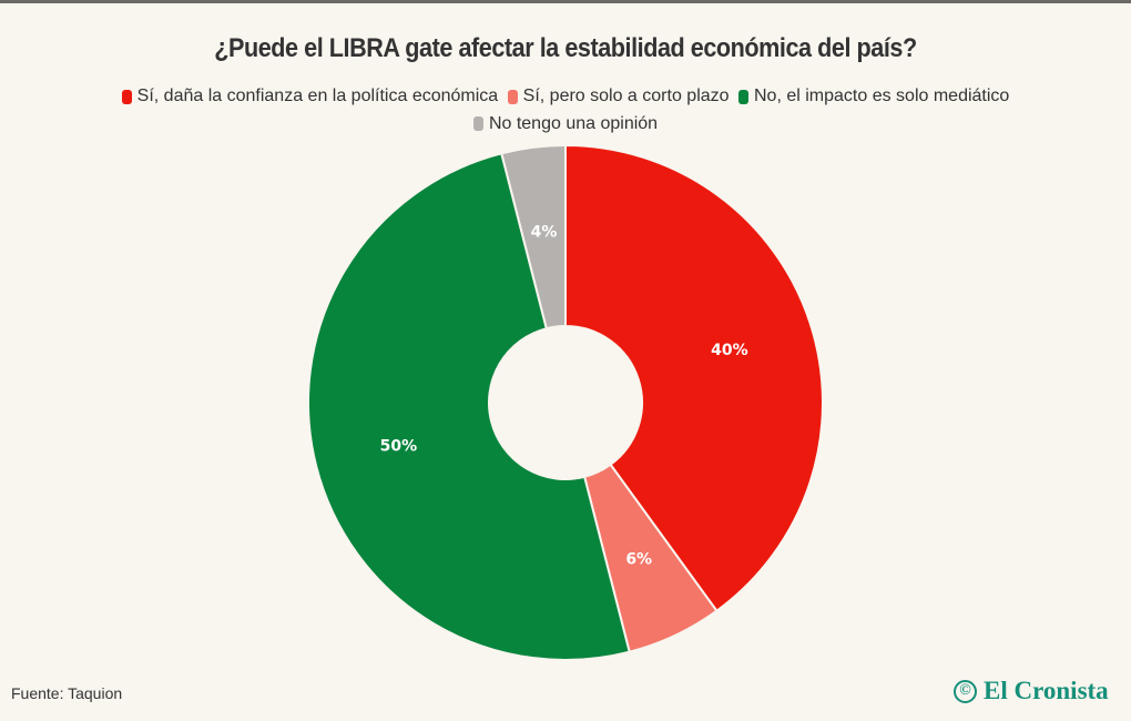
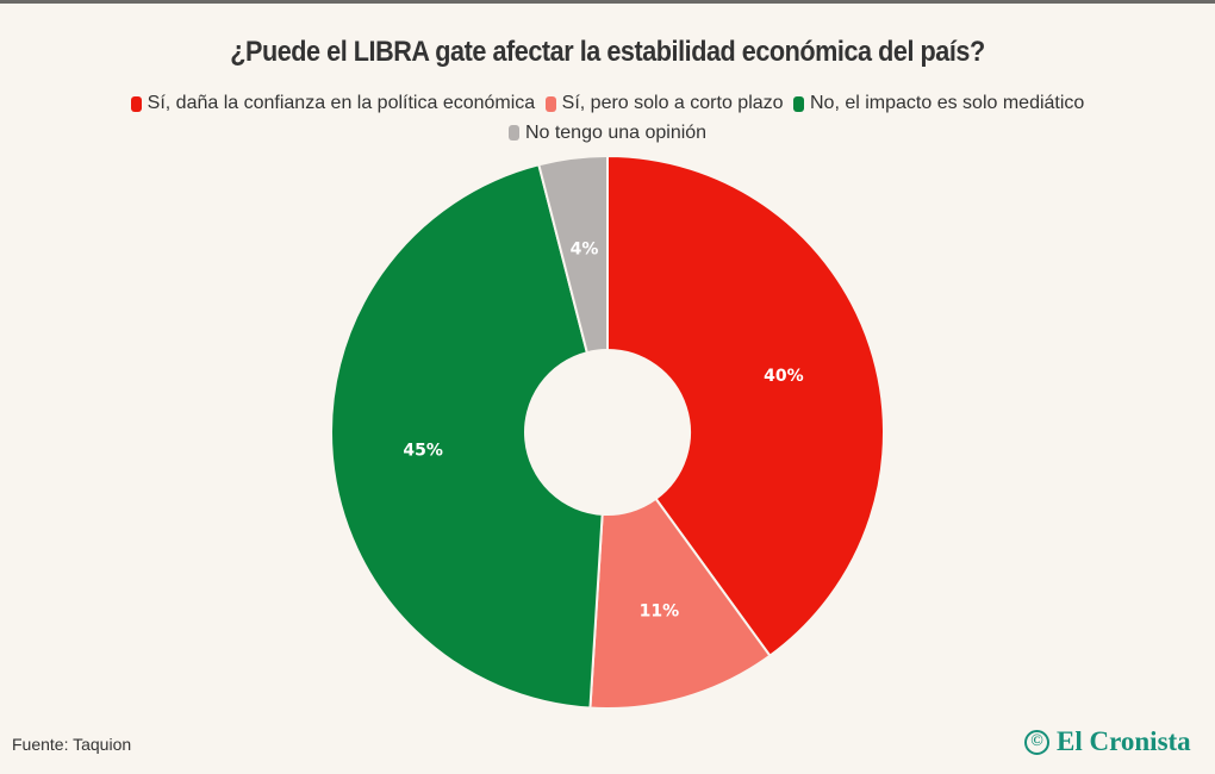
Sí, pero solo a corto plazo: 6% -> 11%
No, el impacto es solo mediático: 50% -> 45%
